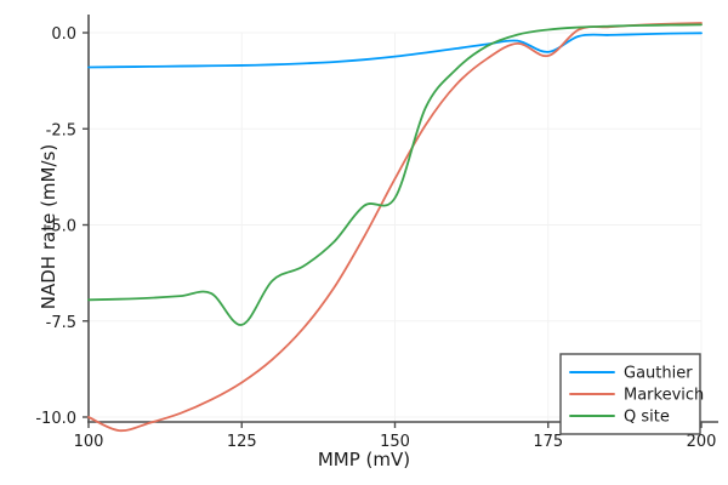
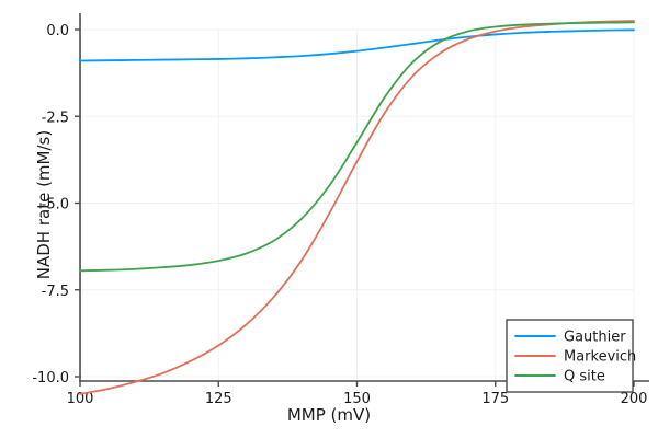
Markevich/100: -10.0 -> -10.5
Q site/125: -7.6 -> -6.7
Q site/150: -4.3 -> -3.2
Gauthier/175: -0.5 -> -0.1
Markevich/175: -0.6 -> -0.1
